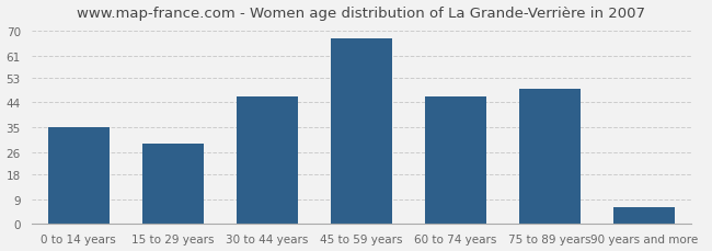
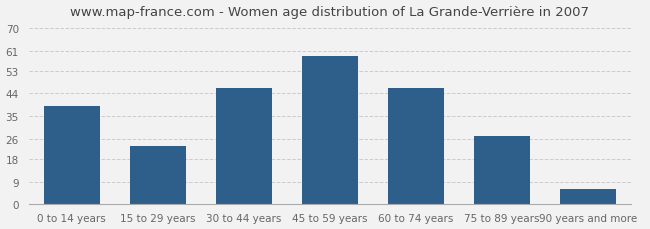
0 to 14 years: 35 -> 39
15 to 29 years: 29 -> 23
45 to 59 years: 67 -> 59
75 to 89 years: 49 -> 27
